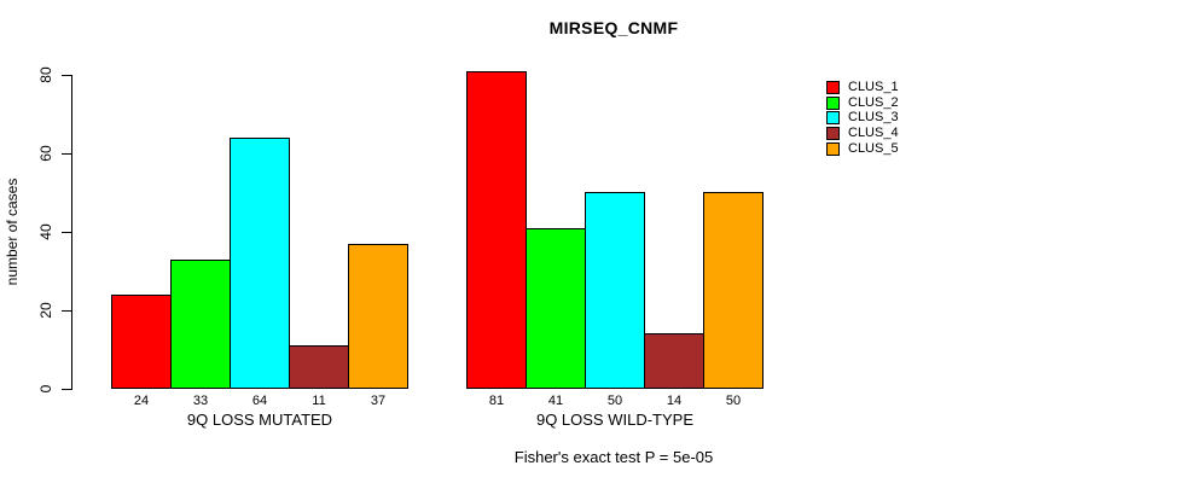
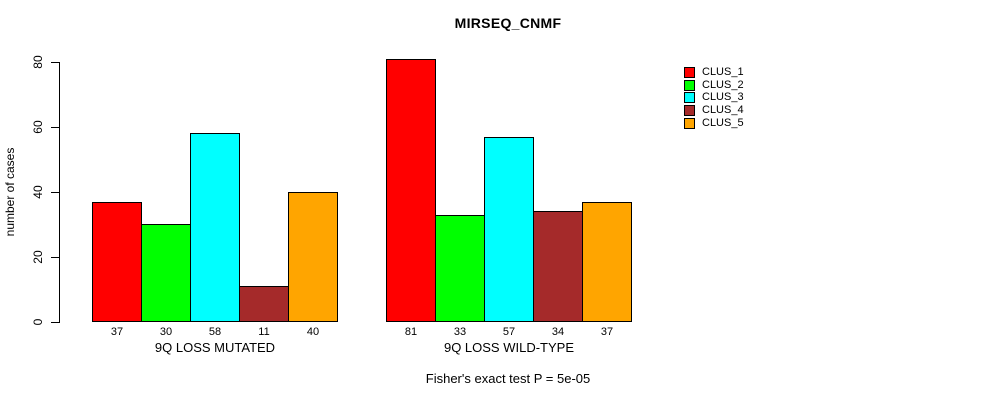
CLUS_1/9Q LOSS MUTATED: 24 -> 37
CLUS_2/9Q LOSS MUTATED: 33 -> 30
CLUS_3/9Q LOSS MUTATED: 64 -> 58
CLUS_5/9Q LOSS MUTATED: 37 -> 40
CLUS_2/9Q LOSS WILD-TYPE: 41 -> 33
CLUS_3/9Q LOSS WILD-TYPE: 50 -> 57
CLUS_4/9Q LOSS WILD-TYPE: 14 -> 34
CLUS_5/9Q LOSS WILD-TYPE: 50 -> 37
